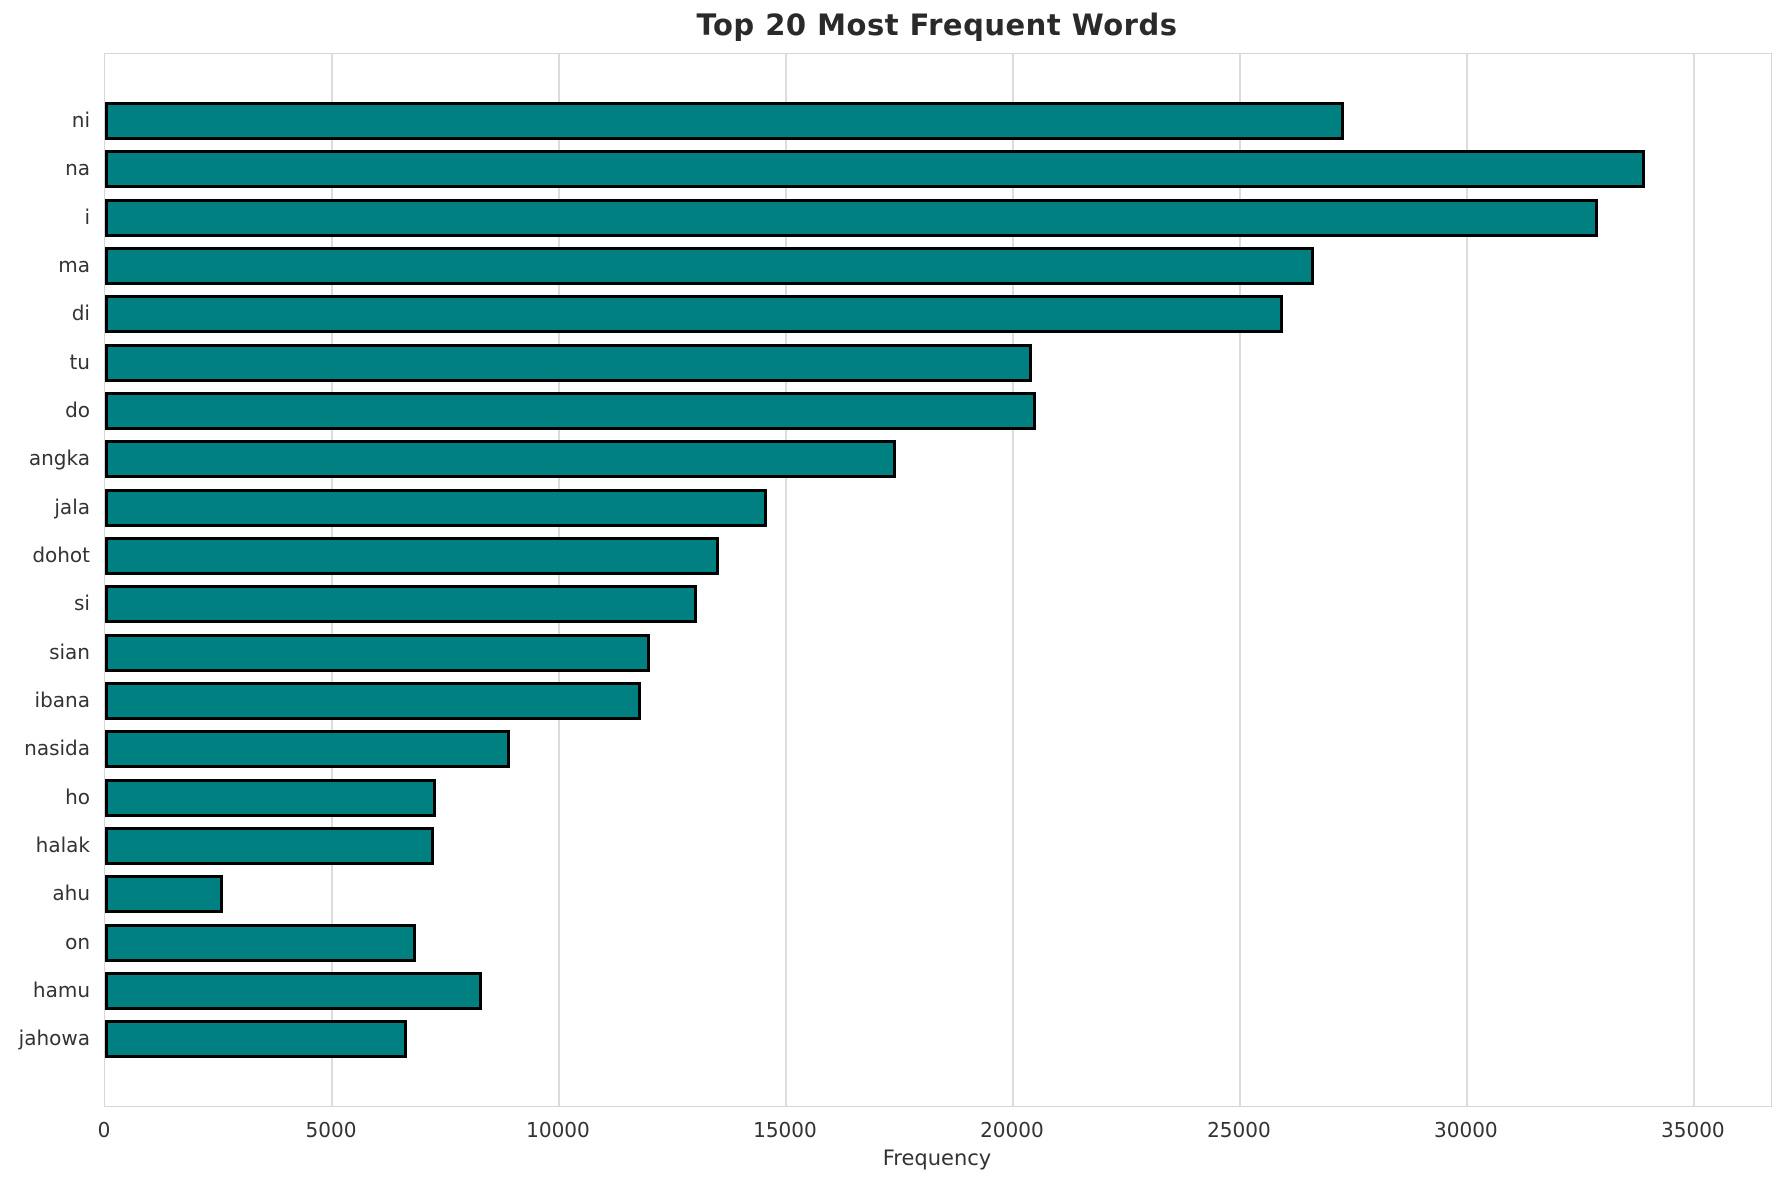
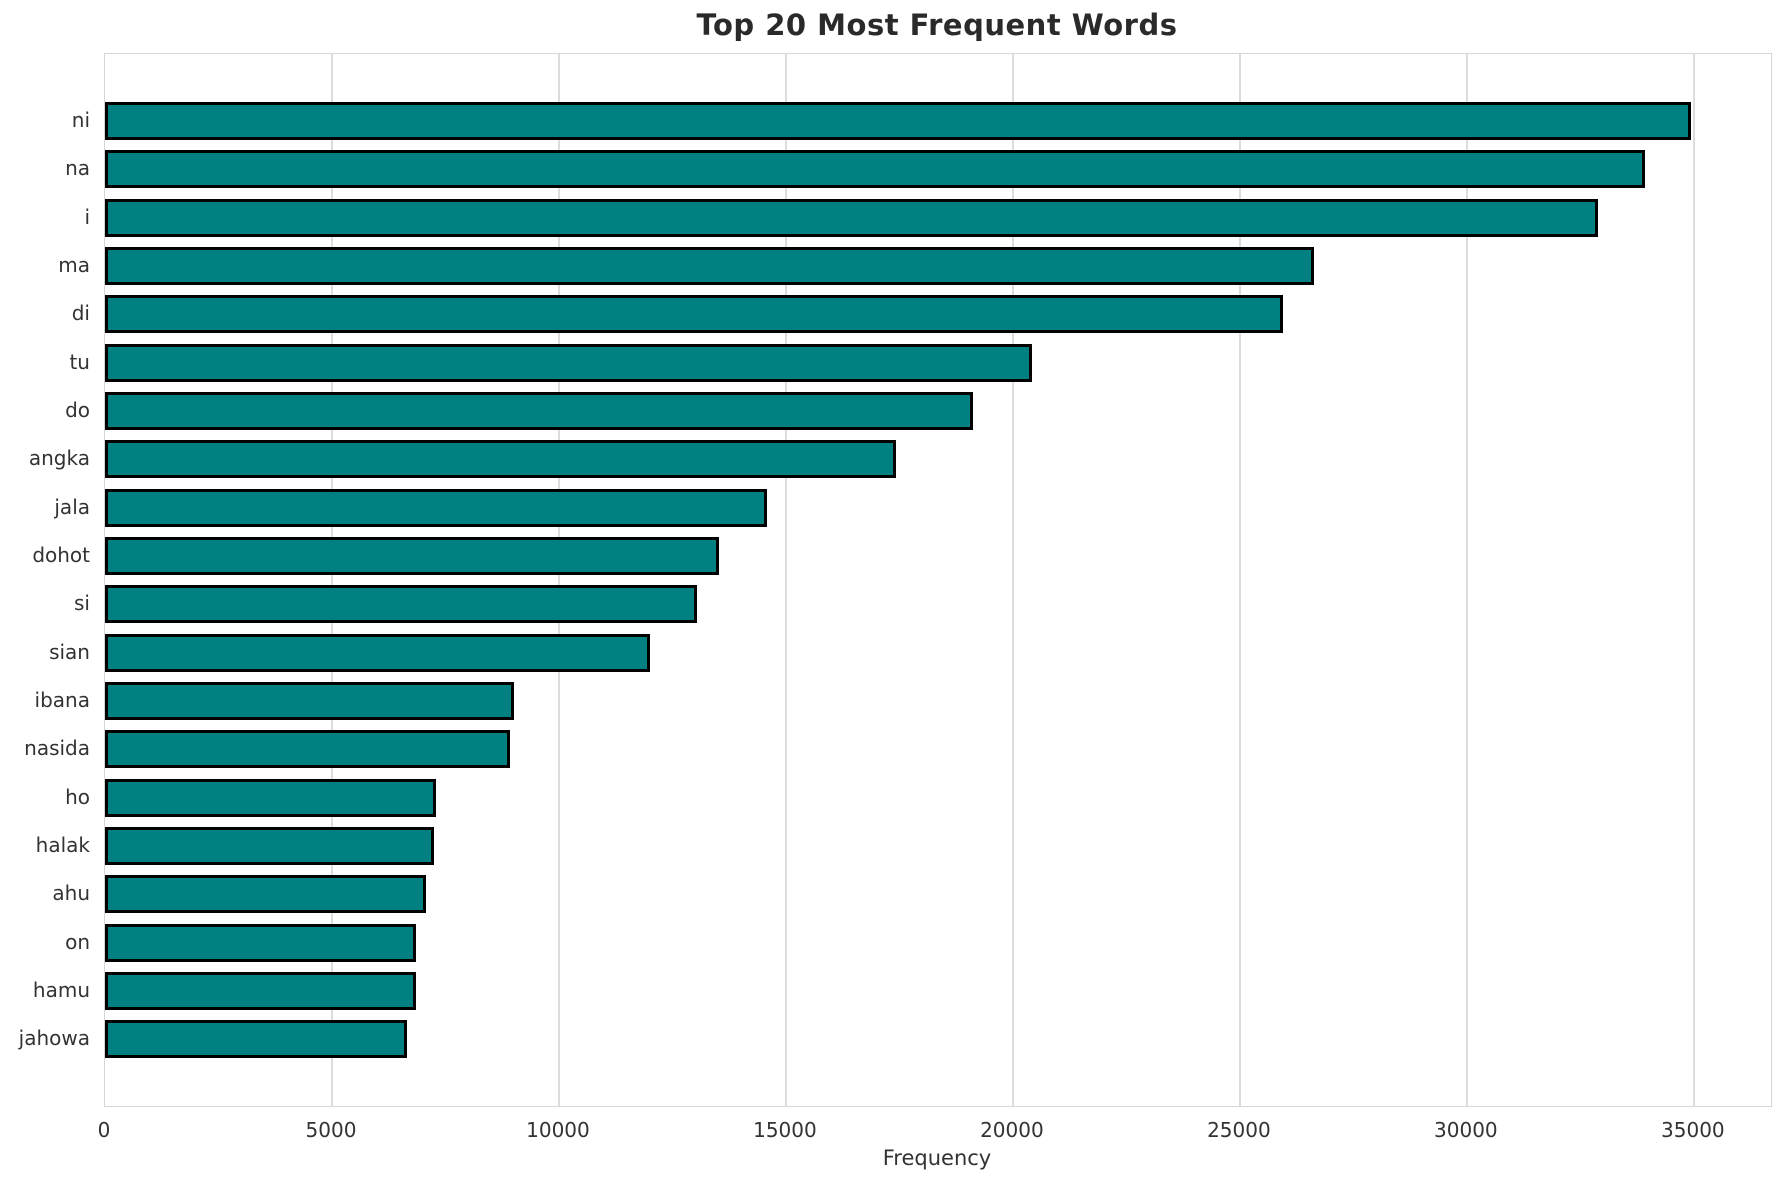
ni: 27300 -> 34900
do: 20500 -> 19100
ibana: 11800 -> 9000
ahu: 2600 -> 7100
hamu: 8300 -> 6800
